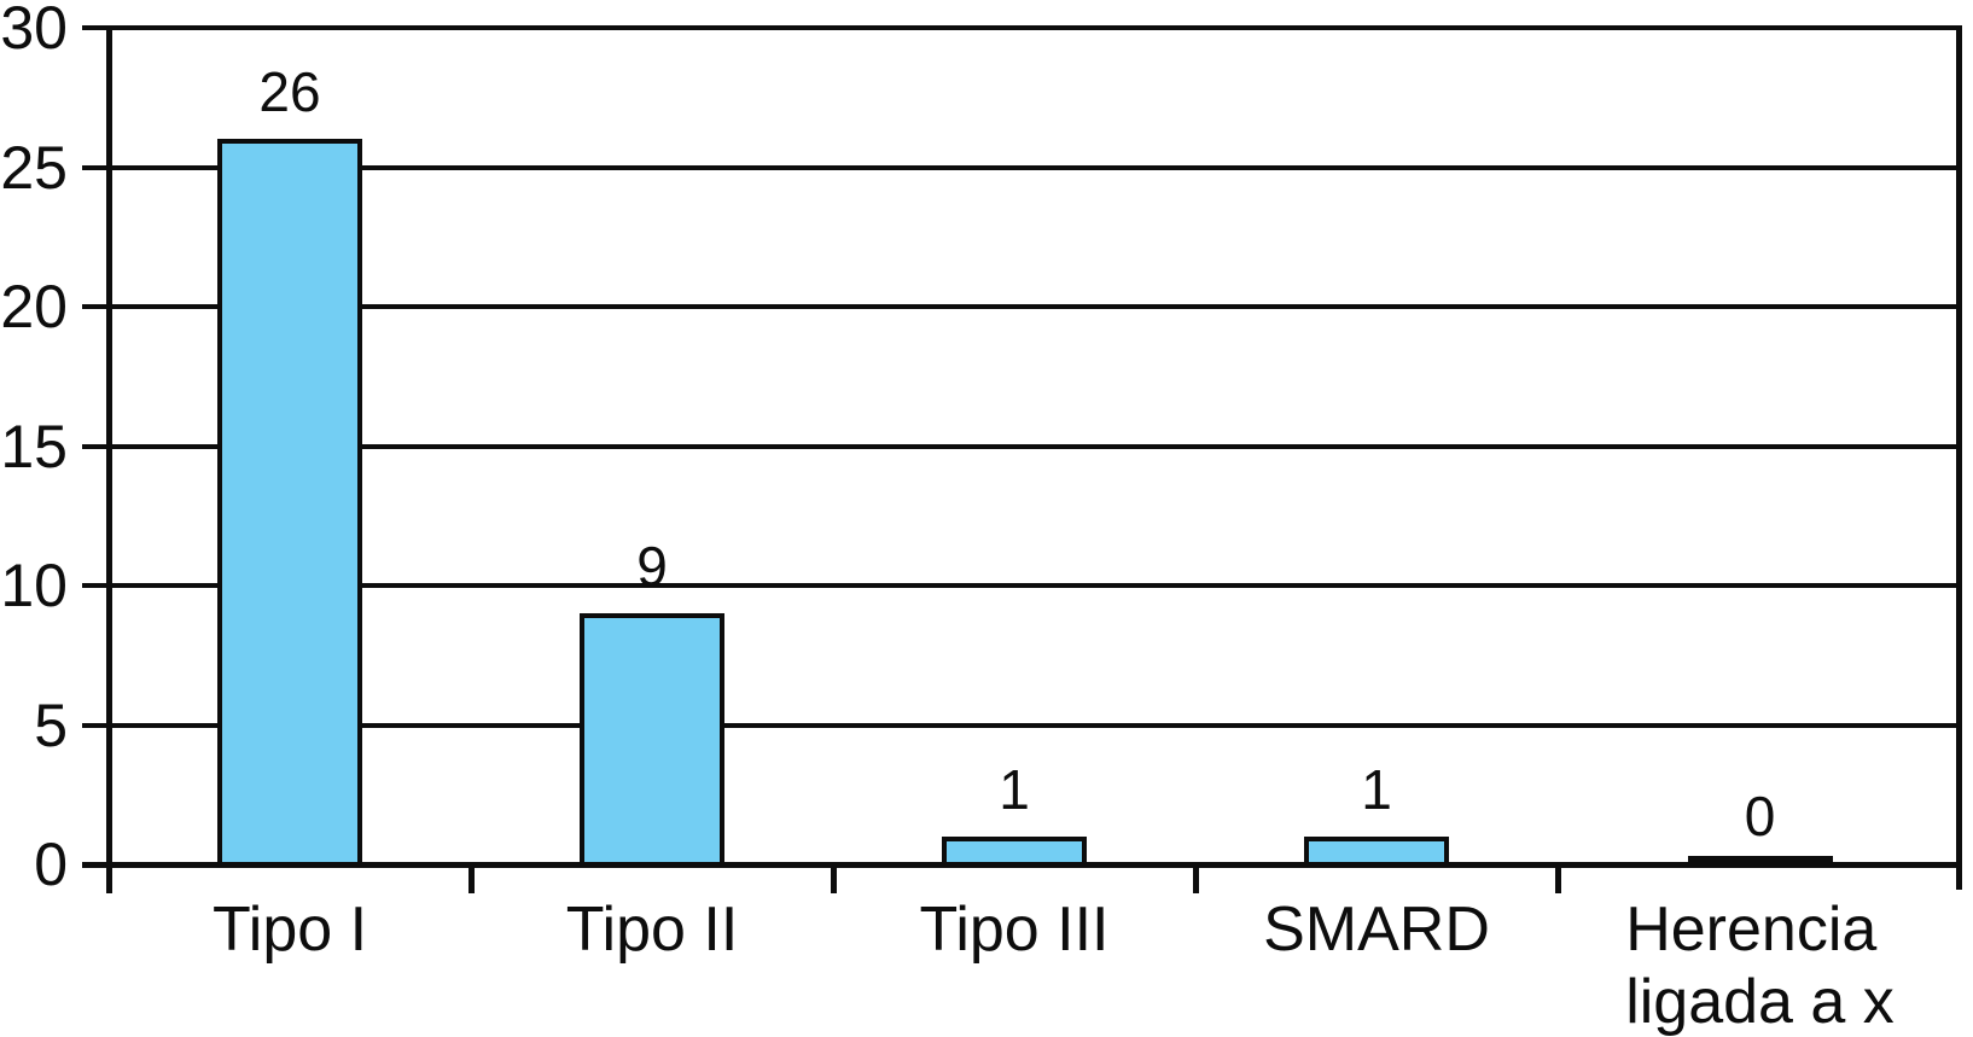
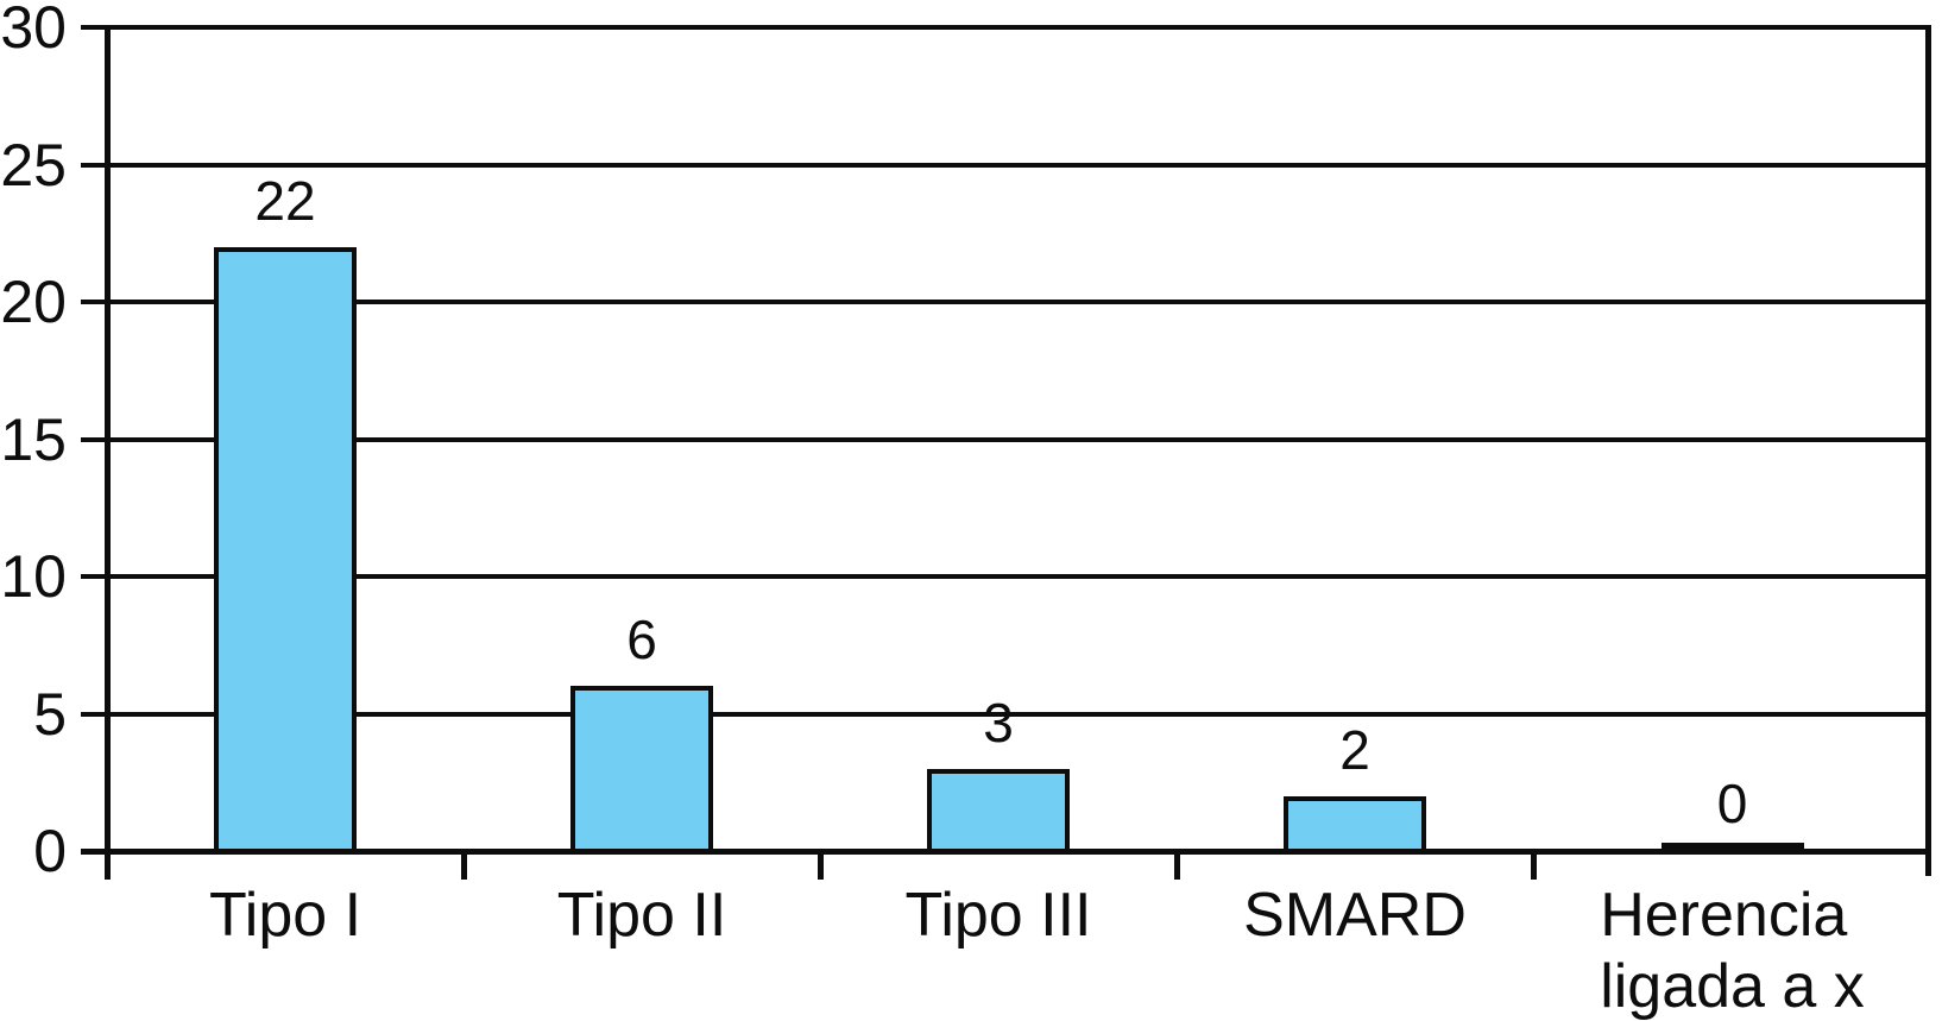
Tipo I: 26 -> 22
Tipo II: 9 -> 6
Tipo III: 1 -> 3
SMARD: 1 -> 2
